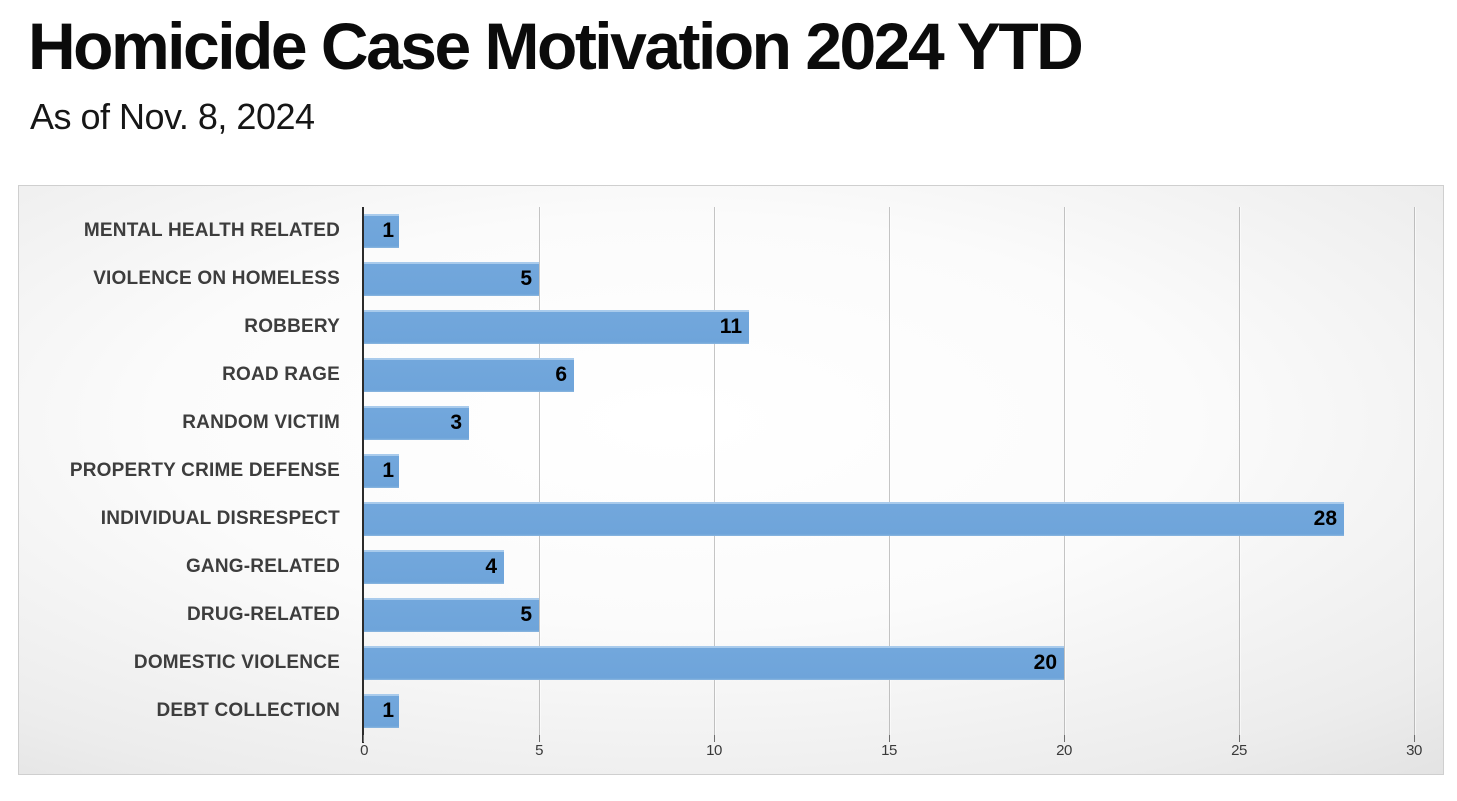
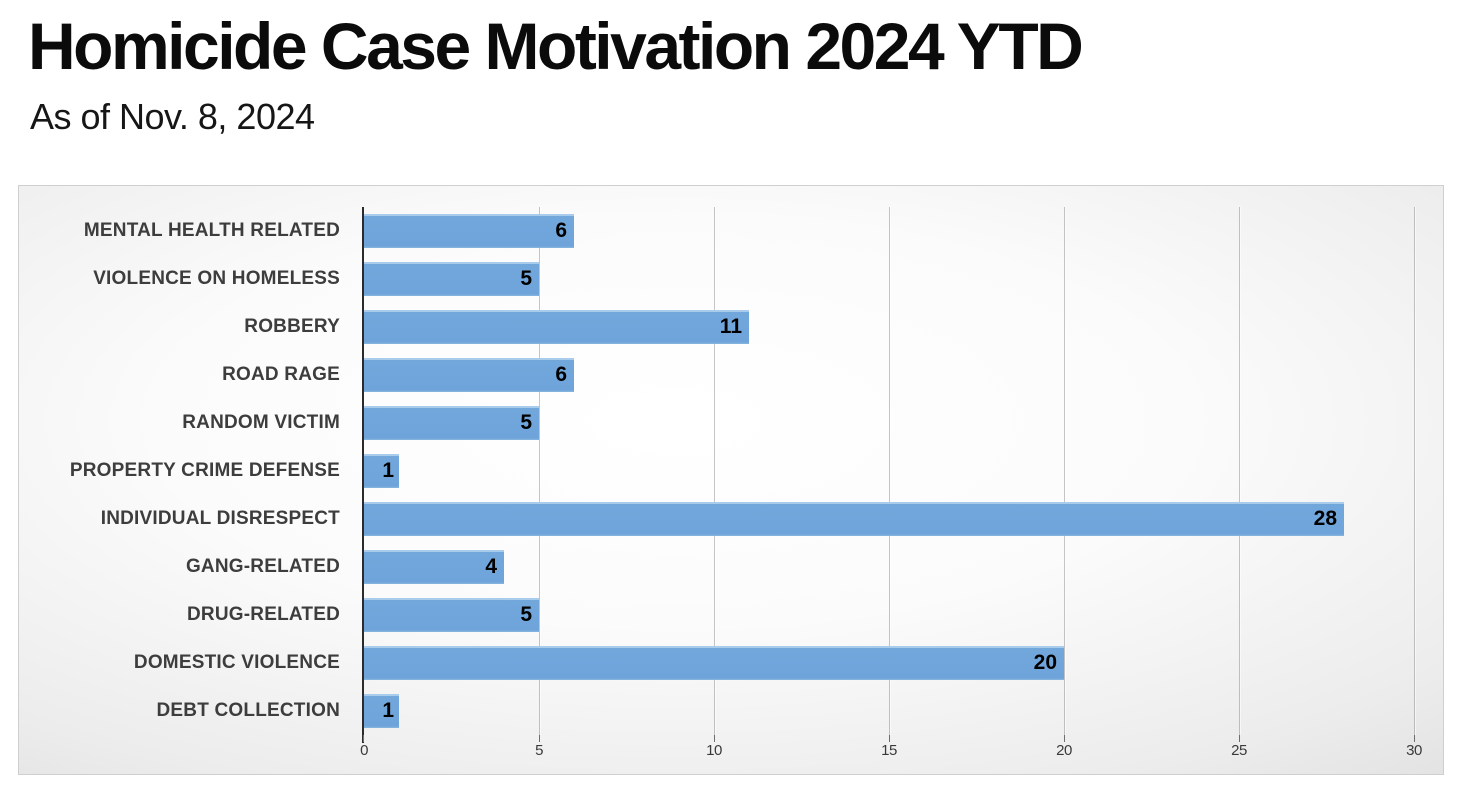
MENTAL HEALTH RELATED: 1 -> 6
RANDOM VICTIM: 3 -> 5
